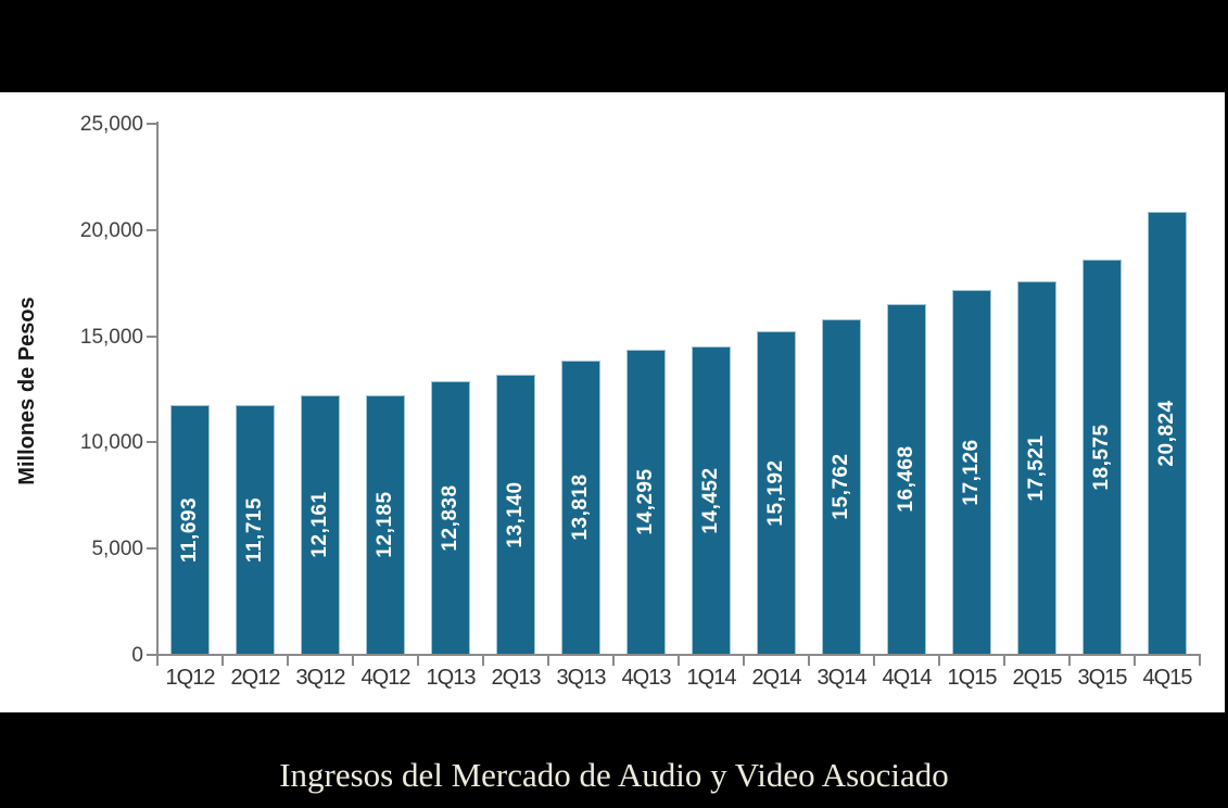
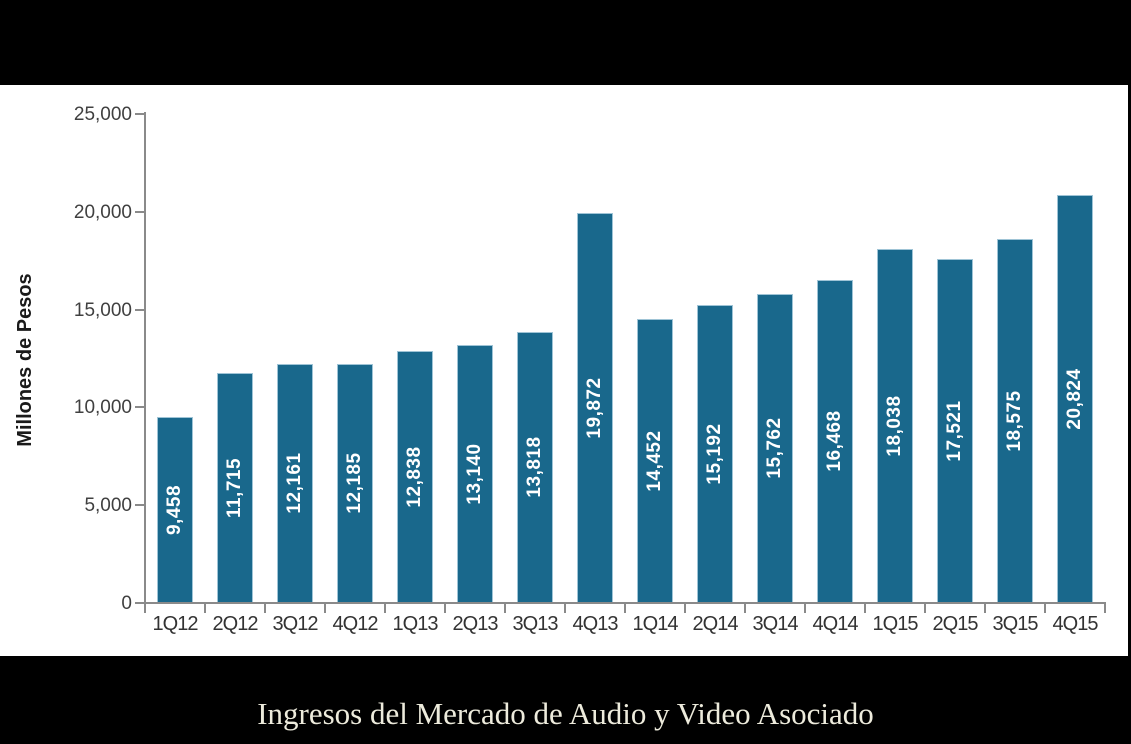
1Q12: 11,693 -> 9,458
4Q13: 14,295 -> 19,872
1Q15: 17,126 -> 18,038
